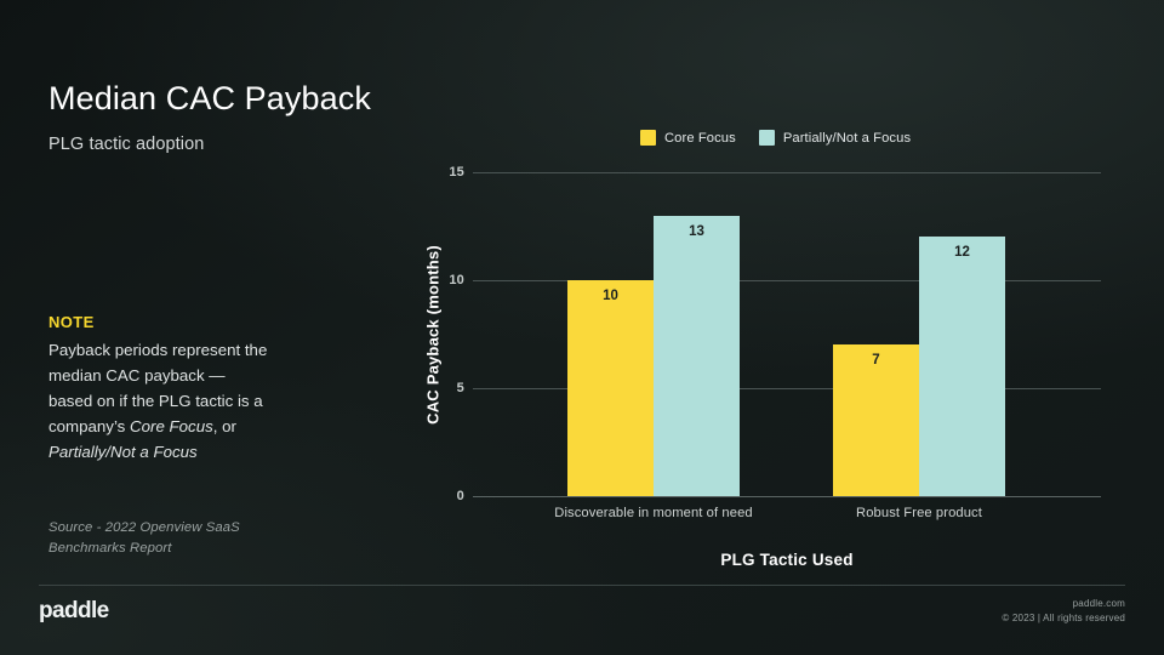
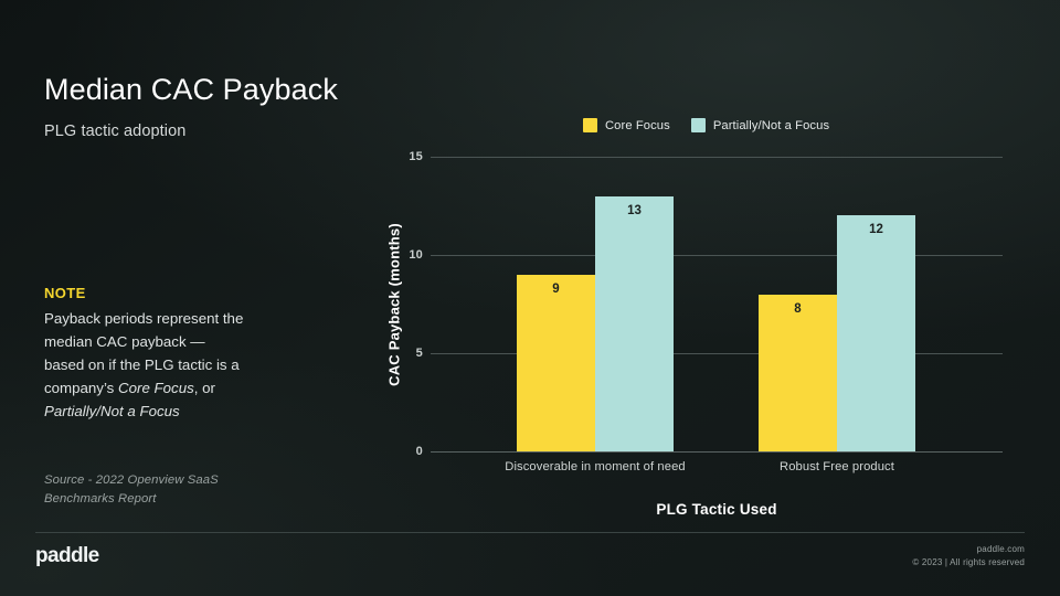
Core Focus/Discoverable in moment of need: 10 -> 9
Core Focus/Robust Free product: 7 -> 8
